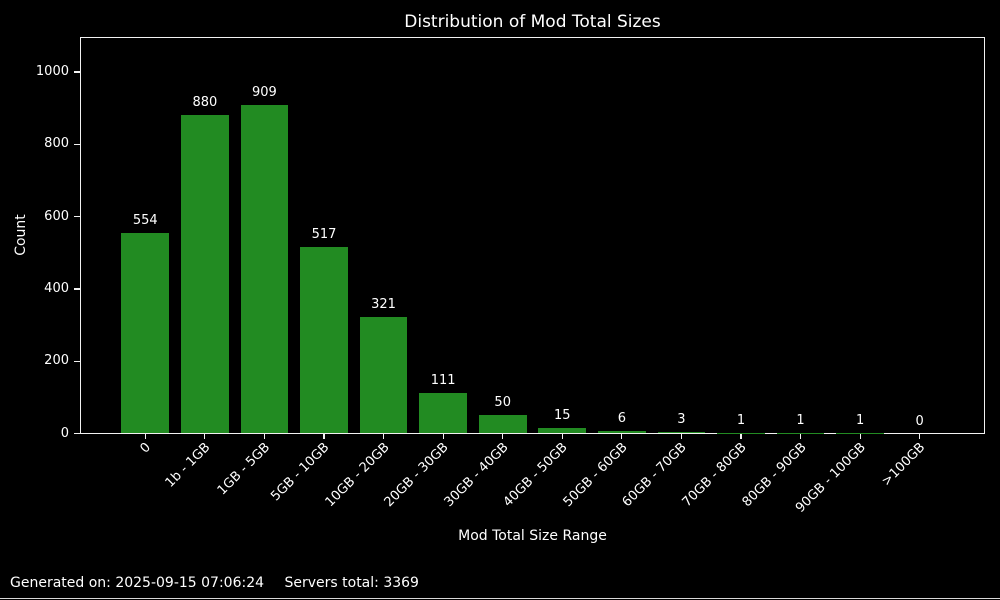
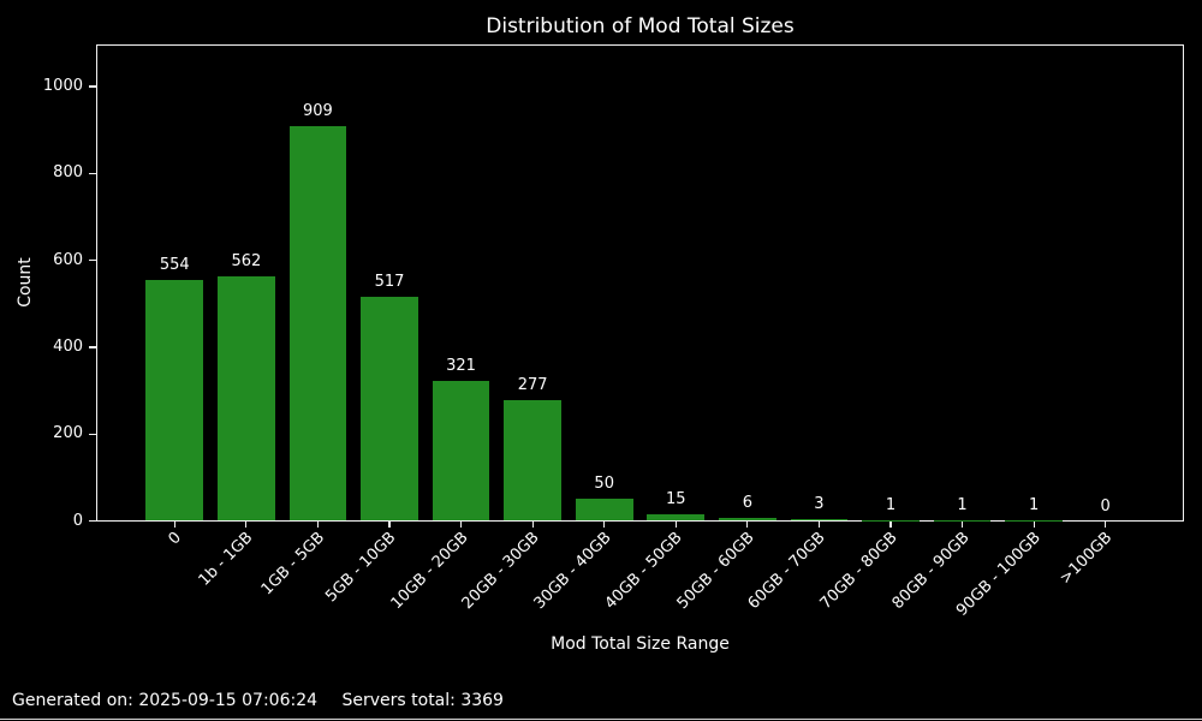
1b - 1GB: 880 -> 562
20GB - 30GB: 111 -> 277
